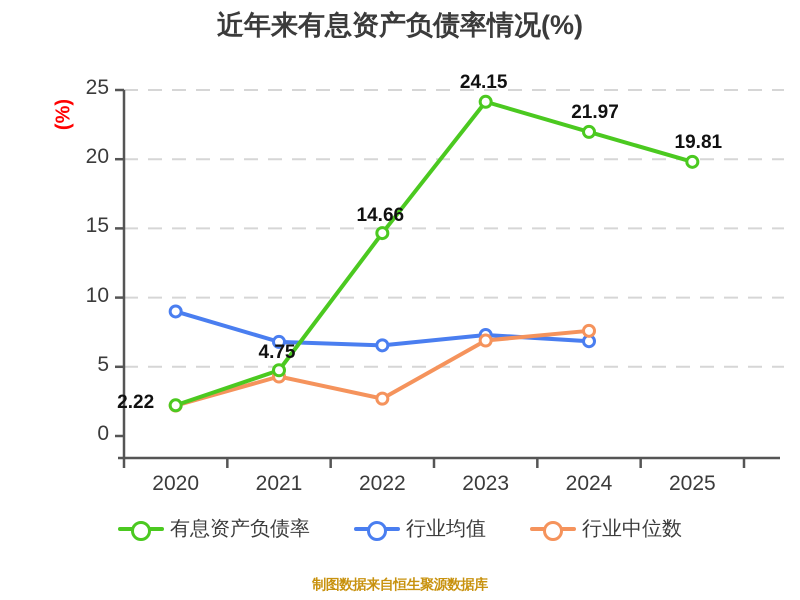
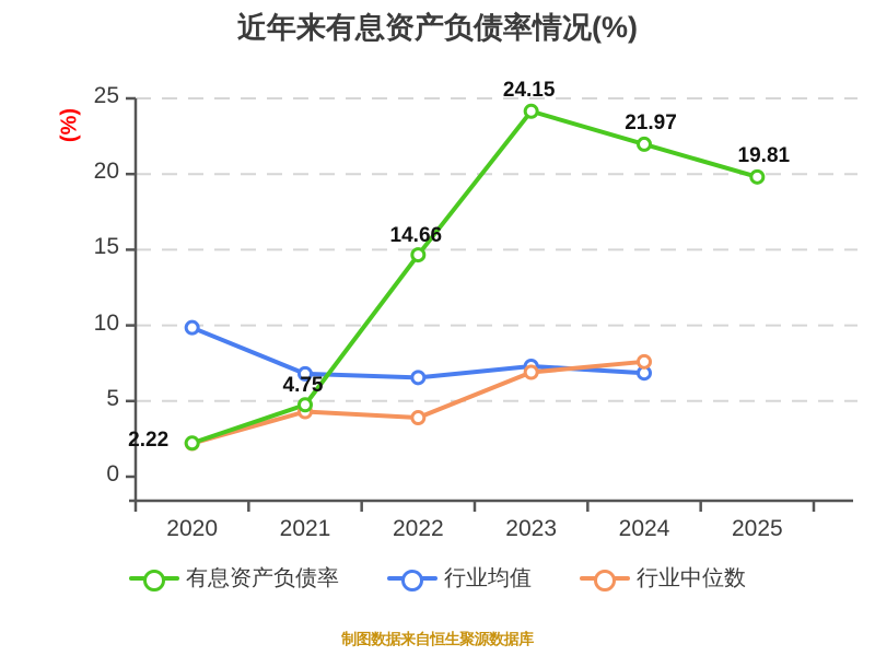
行业均值/2020: 9.0 -> 9.8
行业中位数/2022: 2.7 -> 3.9
